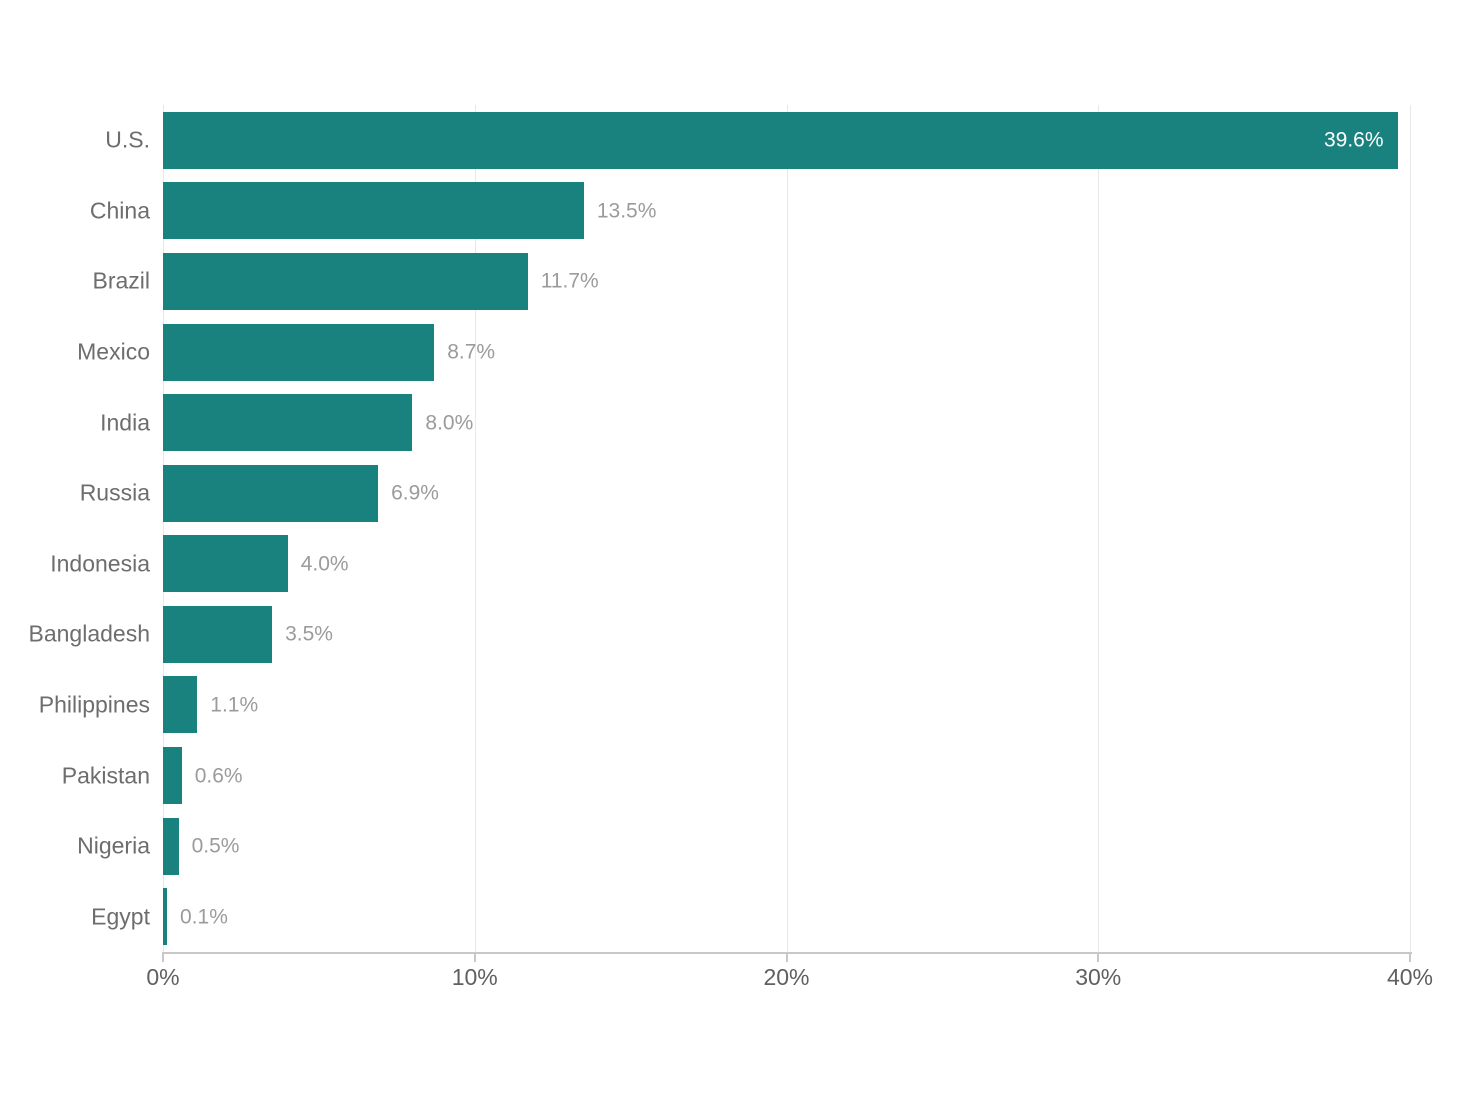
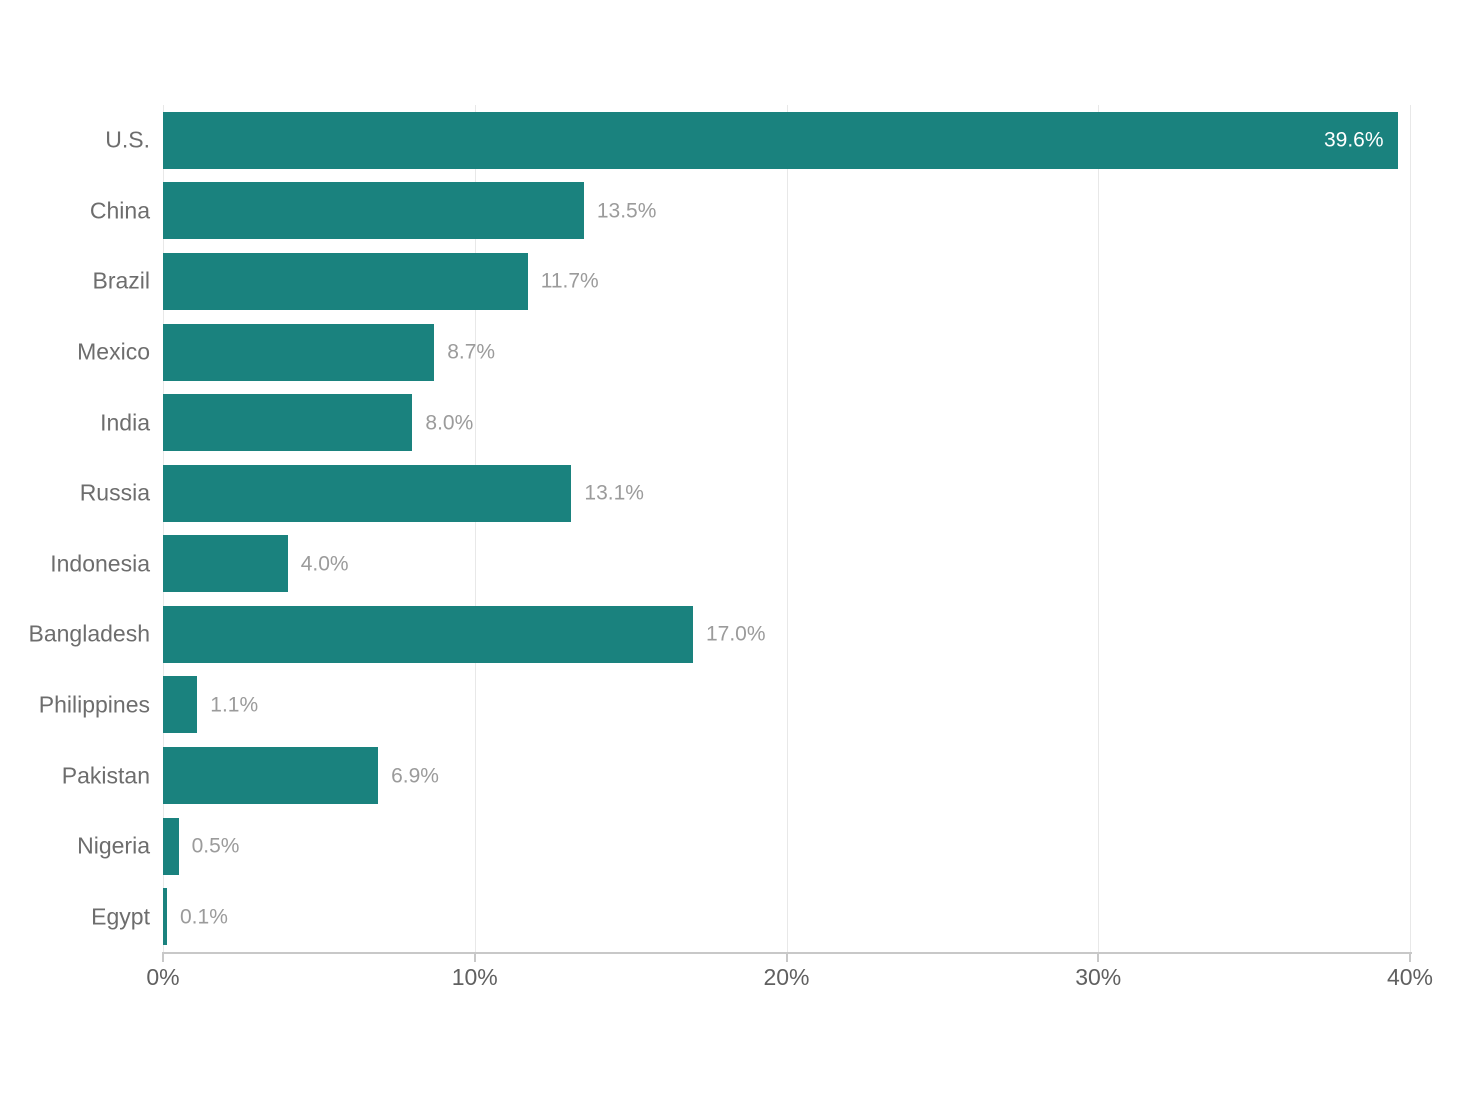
Russia: 6.9% -> 13.1%
Bangladesh: 3.5% -> 17.0%
Pakistan: 0.6% -> 6.9%
